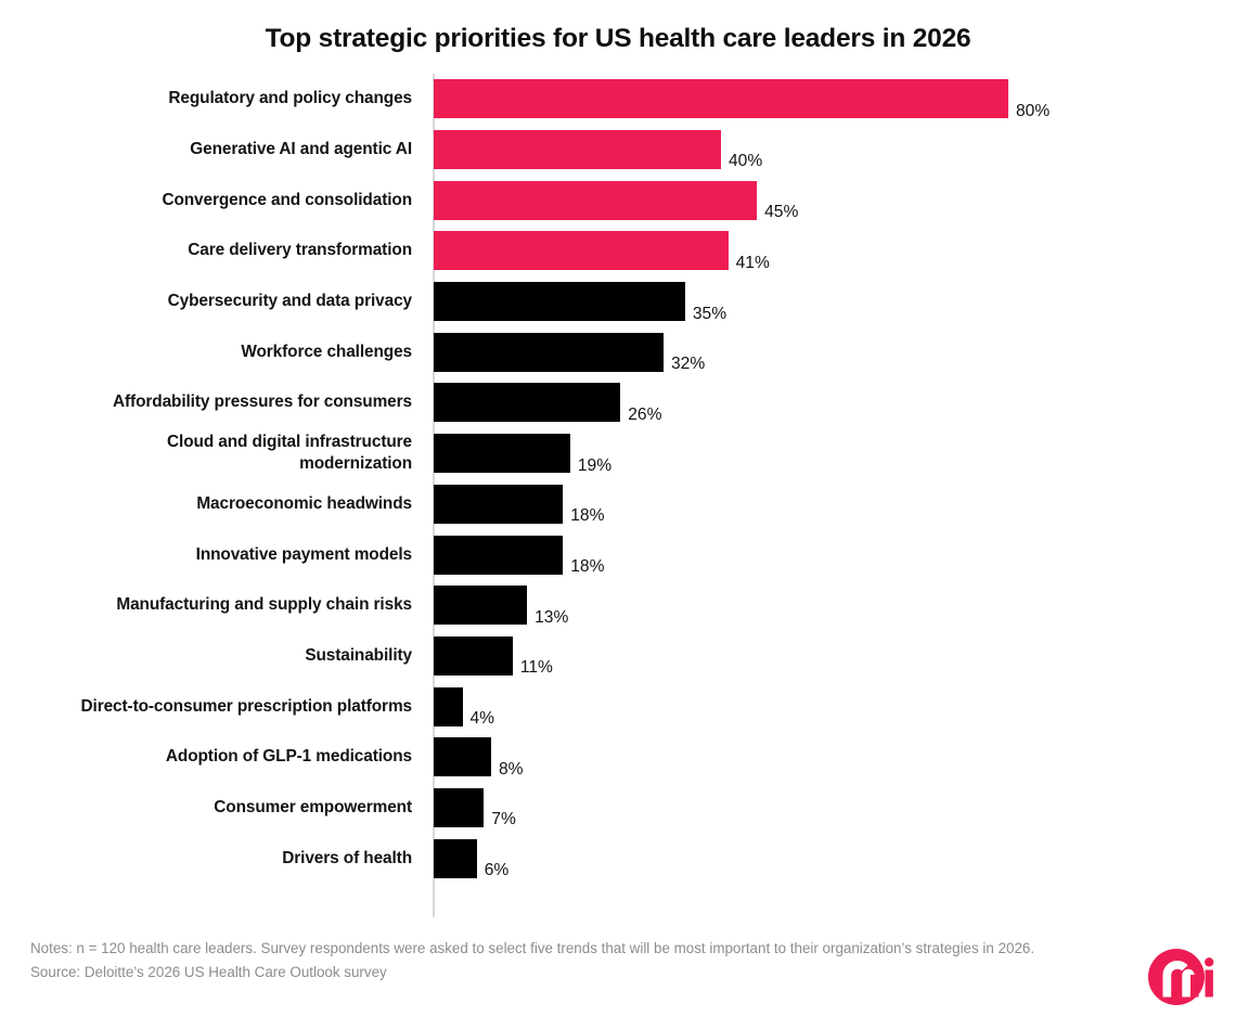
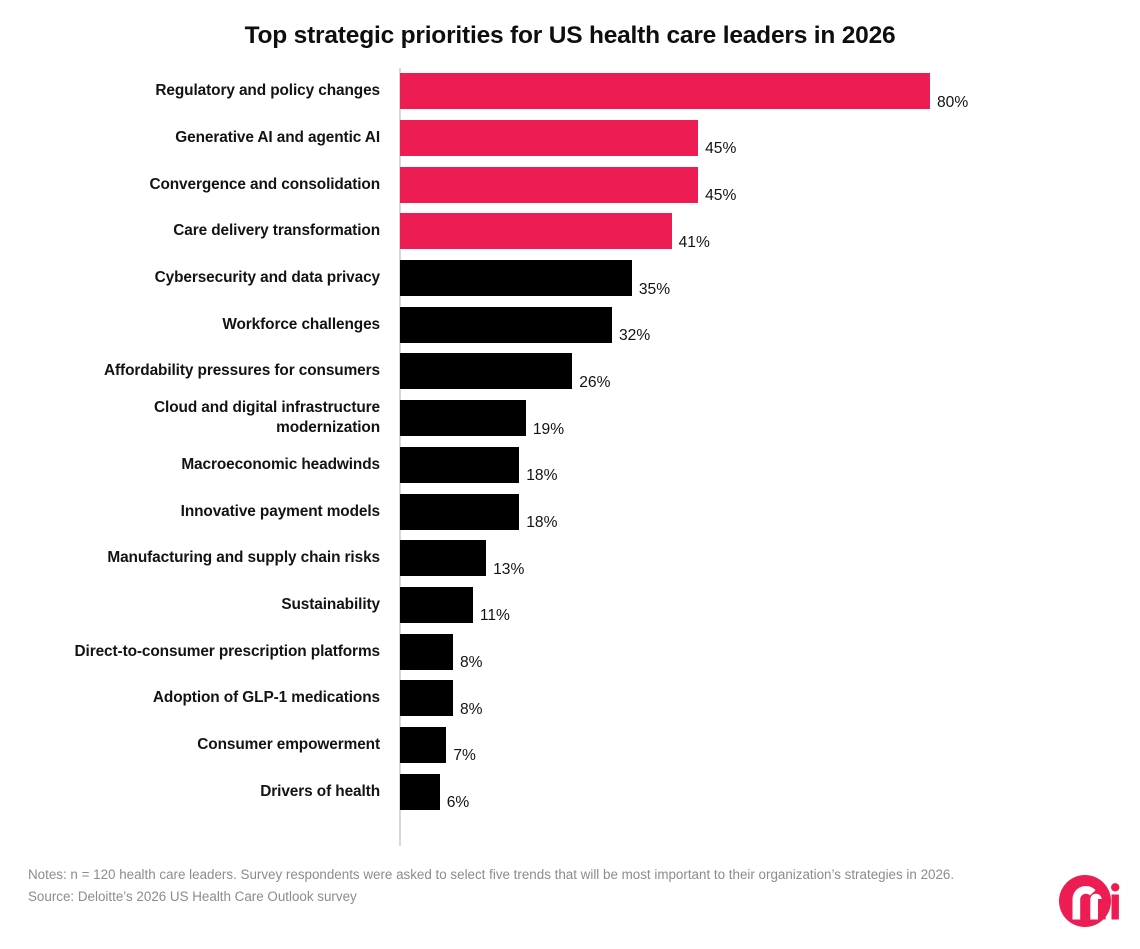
Generative AI and agentic AI: 40% -> 45%
Direct-to-consumer prescription platforms: 4% -> 8%
